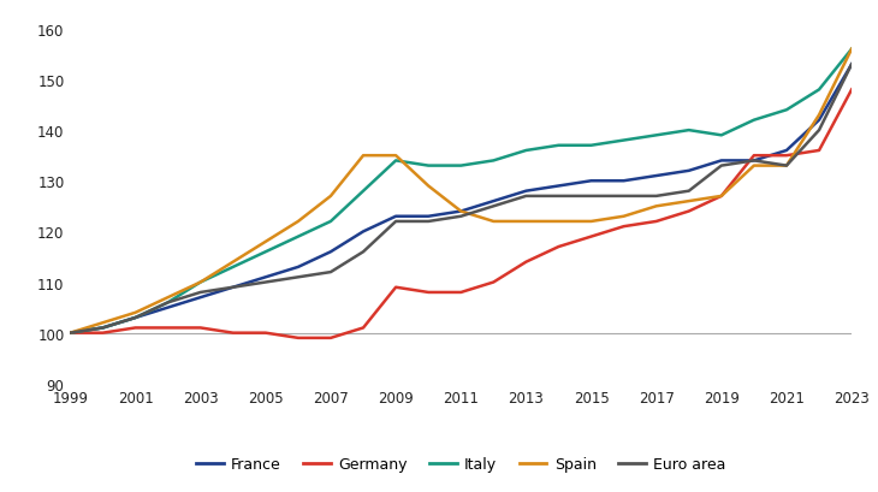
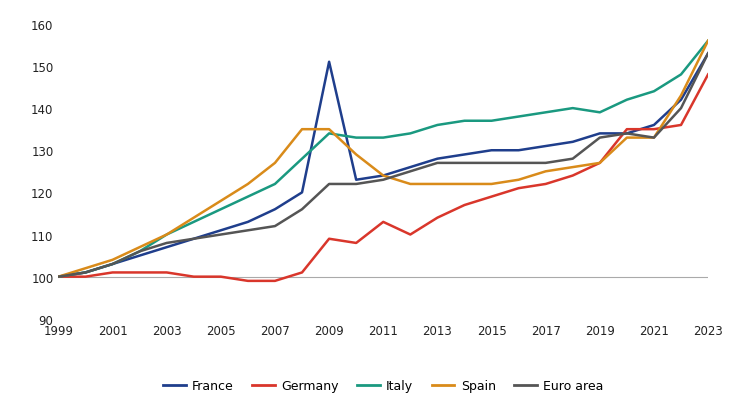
France/2009: 123 -> 151
Germany/2011: 108 -> 113
